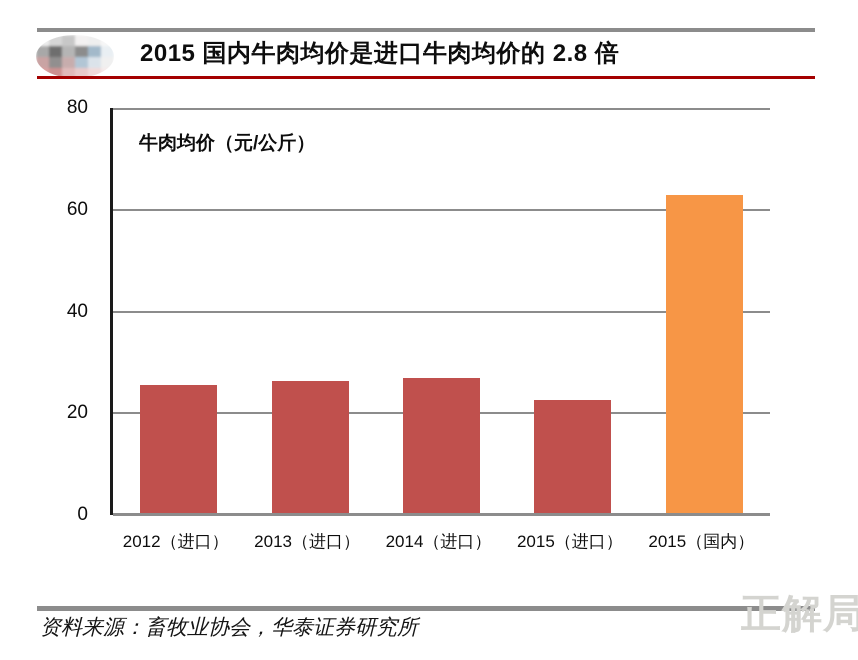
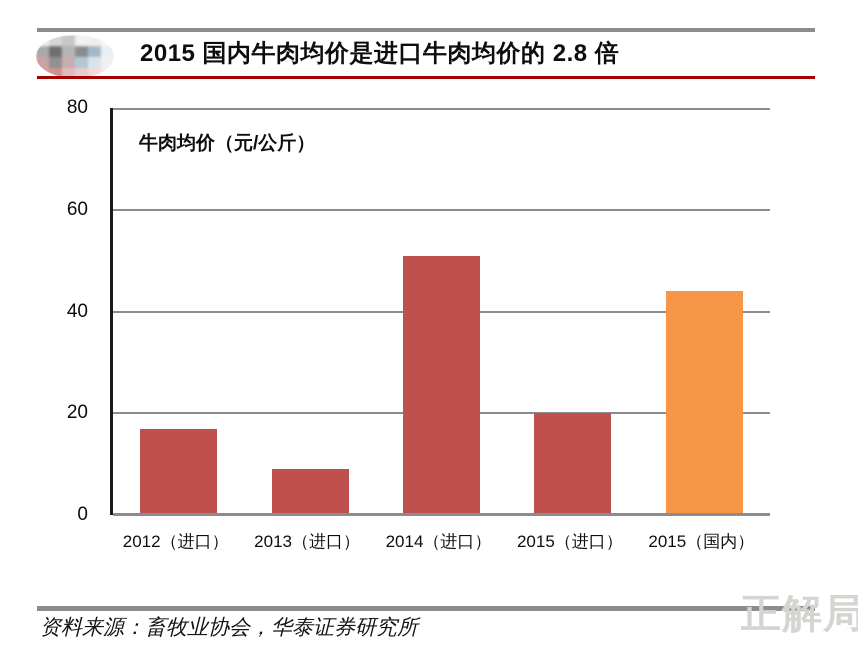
2012（进口）: 26 -> 17
2013（进口）: 26 -> 9
2014（进口）: 27 -> 51
2015（进口）: 23 -> 20
2015（国内）: 63 -> 44
